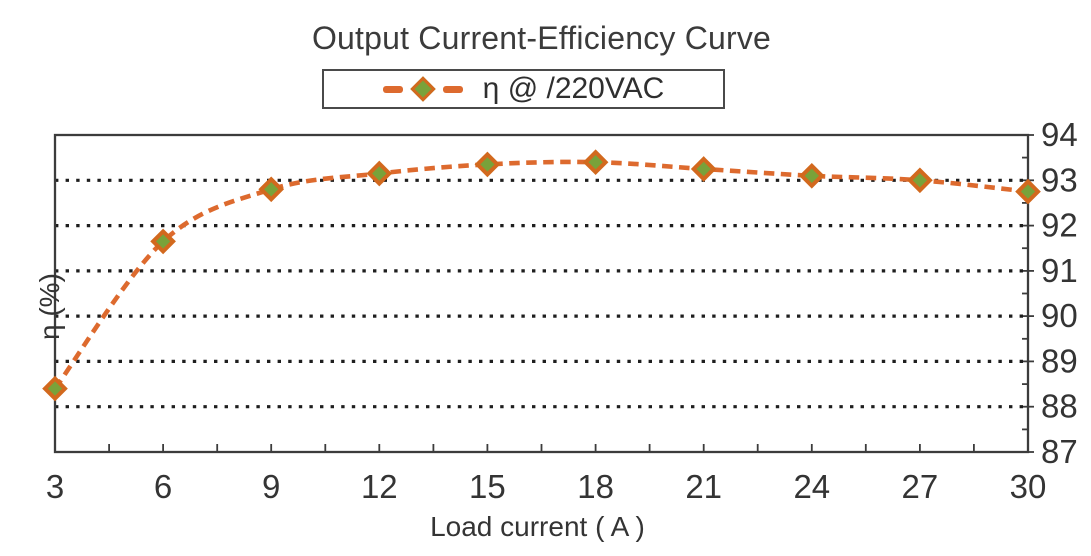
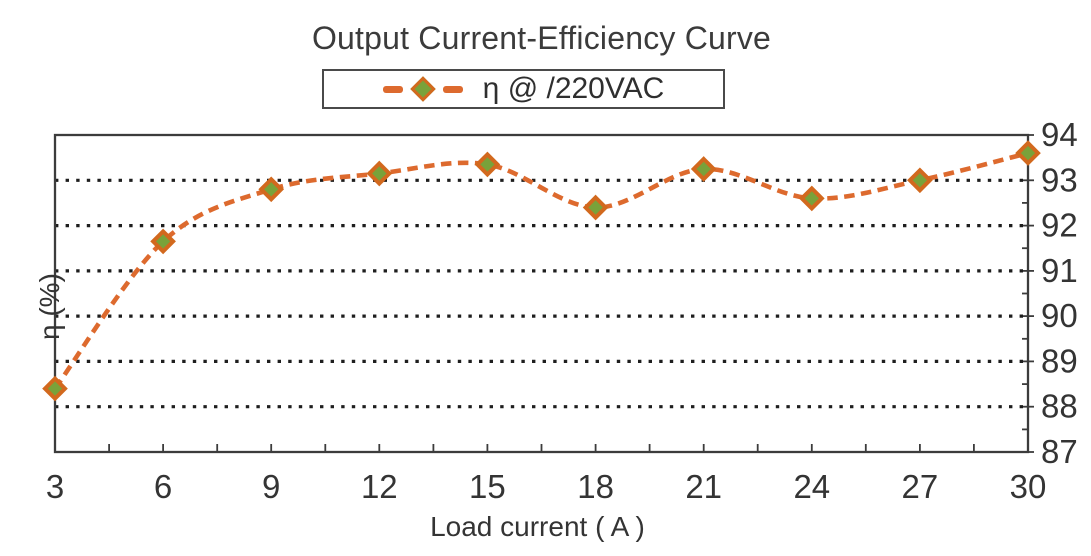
18: 93.4 -> 92.4
24: 93.1 -> 92.6
30: 92.8 -> 93.6
